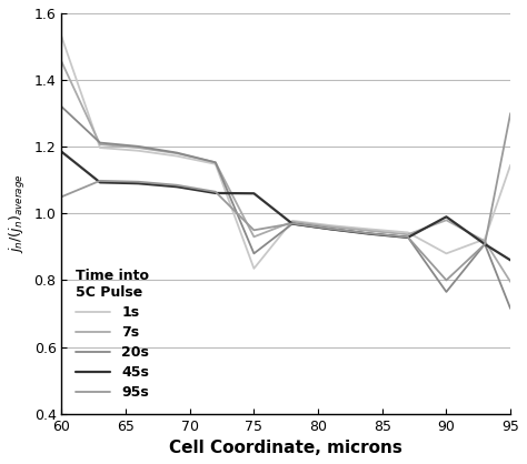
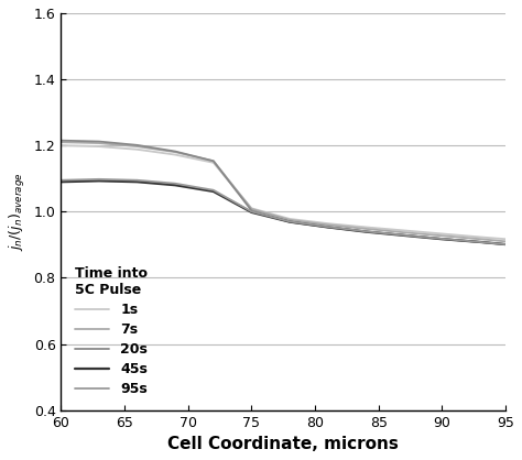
1s/60: 1.530 -> 1.200
7s/60: 1.455 -> 1.210
20s/60: 1.320 -> 1.215
45s/60: 1.185 -> 1.090
95s/60: 1.050 -> 1.095
1s/75: 0.835 -> 1.010
7s/75: 0.930 -> 1.008
20s/75: 0.880 -> 1.003
45s/75: 1.060 -> 0.998
95s/75: 0.950 -> 1.000
1s/90: 0.880 -> 0.933
7s/90: 0.980 -> 0.927
20s/90: 0.765 -> 0.918
45s/90: 0.990 -> 0.917
95s/90: 0.800 -> 0.918
1s/95: 1.145 -> 0.917
7s/95: 0.795 -> 0.910
20s/95: 0.715 -> 0.901
45s/95: 0.860 -> 0.901
95s/95: 1.300 -> 0.901
